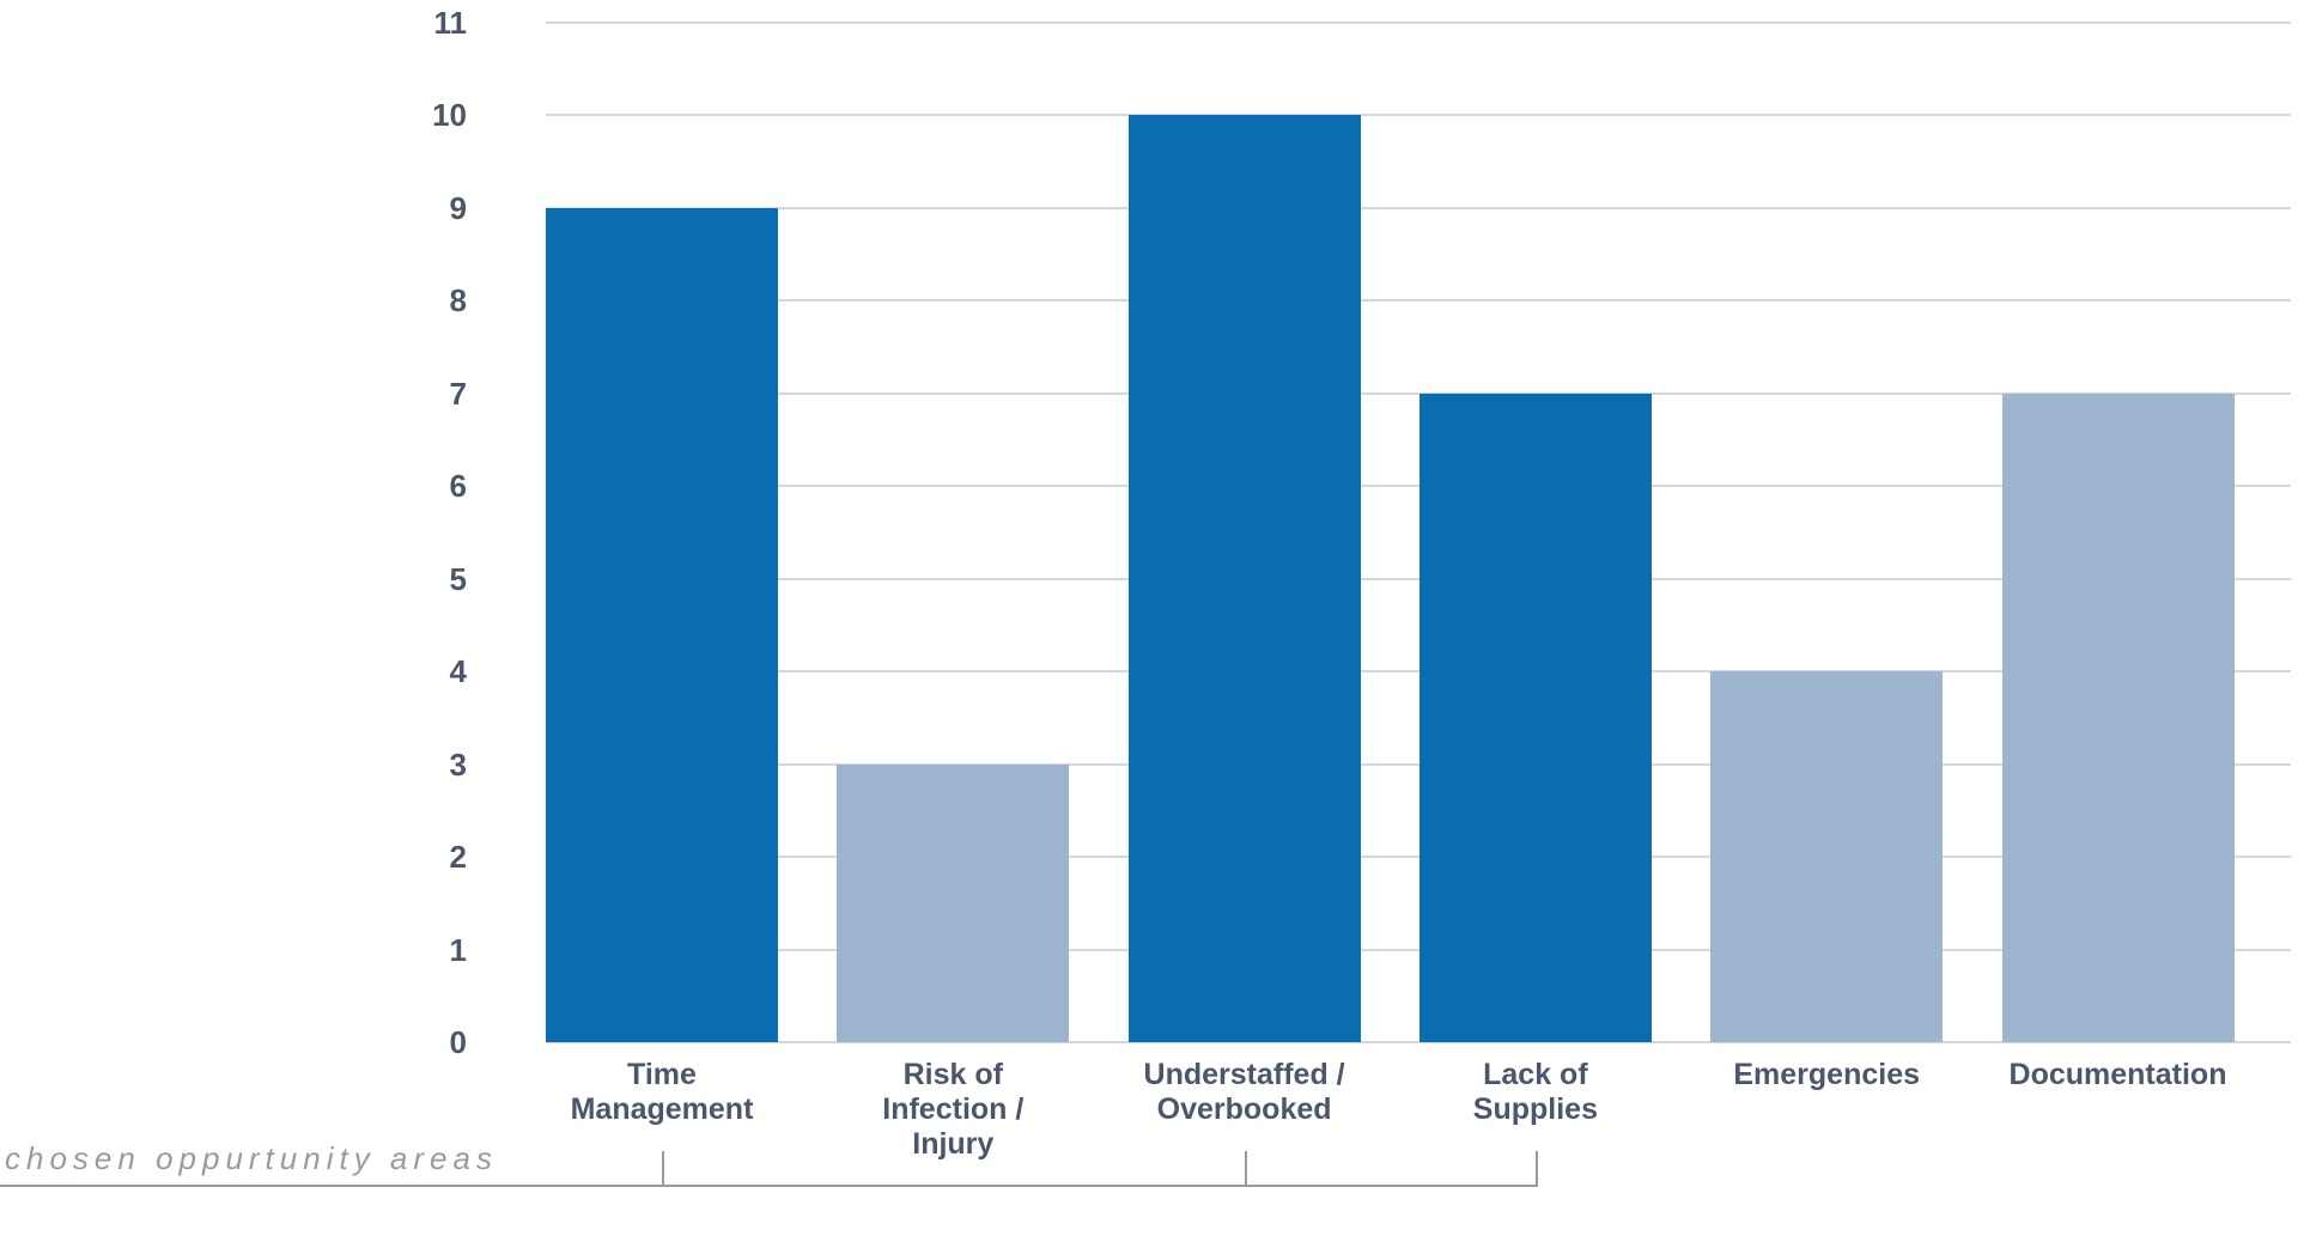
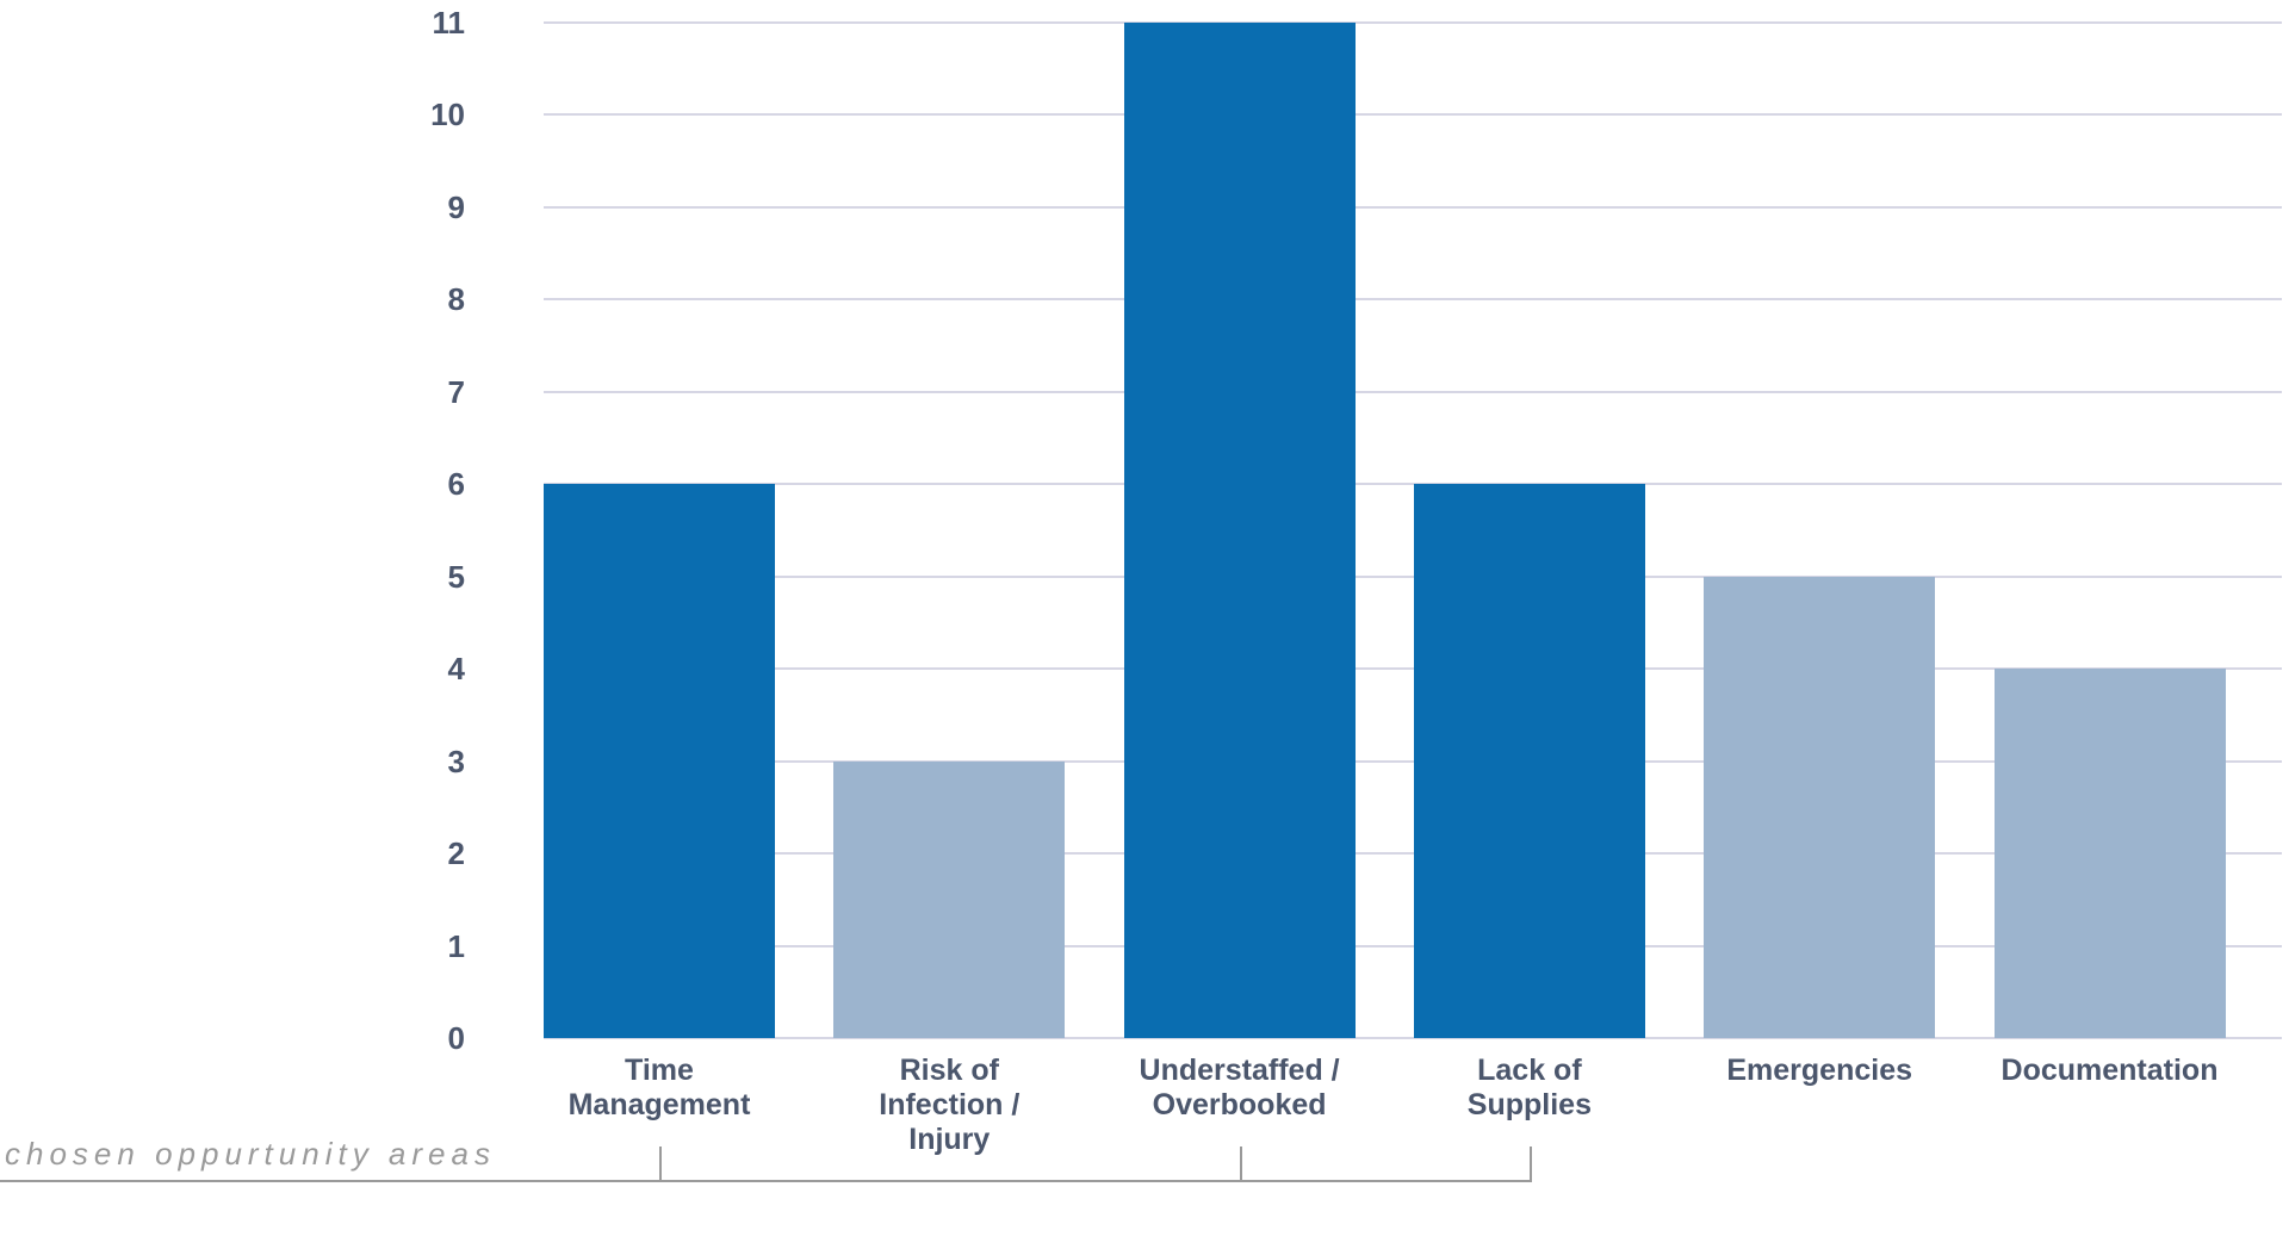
Time Management: 9 -> 6
Understaffed / Overbooked: 10 -> 11
Lack of Supplies: 7 -> 6
Emergencies: 4 -> 5
Documentation: 7 -> 4
